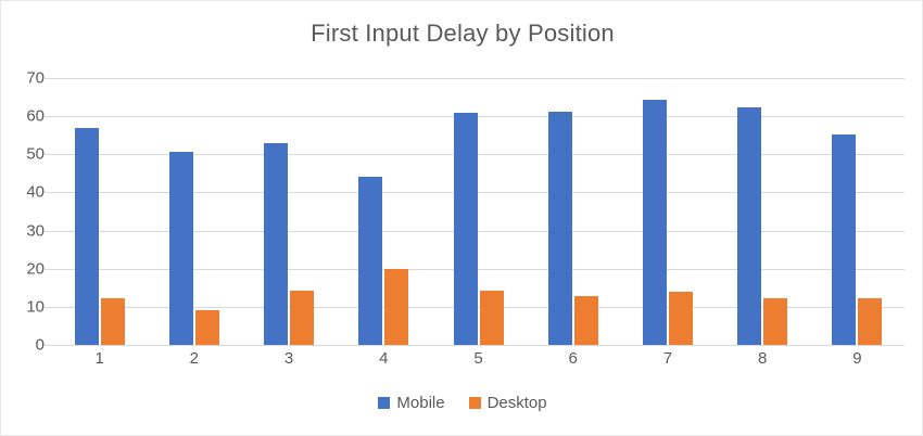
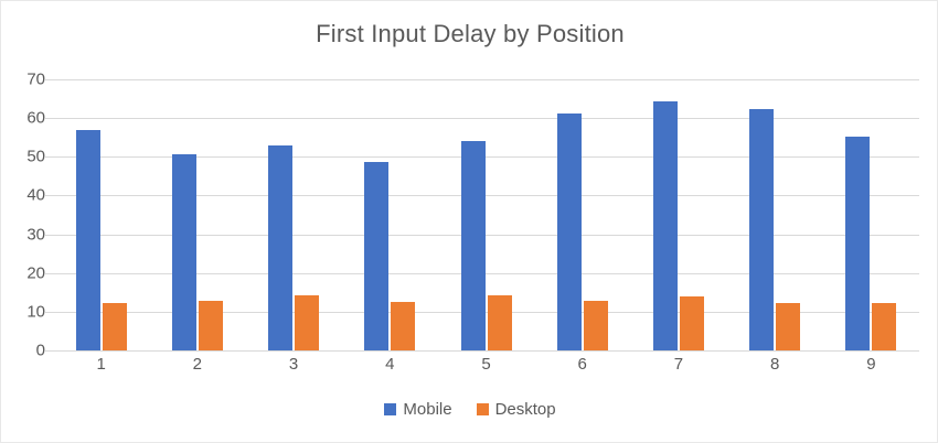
Desktop/2: 9 -> 13
Mobile/4: 44 -> 49
Desktop/4: 20 -> 12
Mobile/5: 61 -> 54
